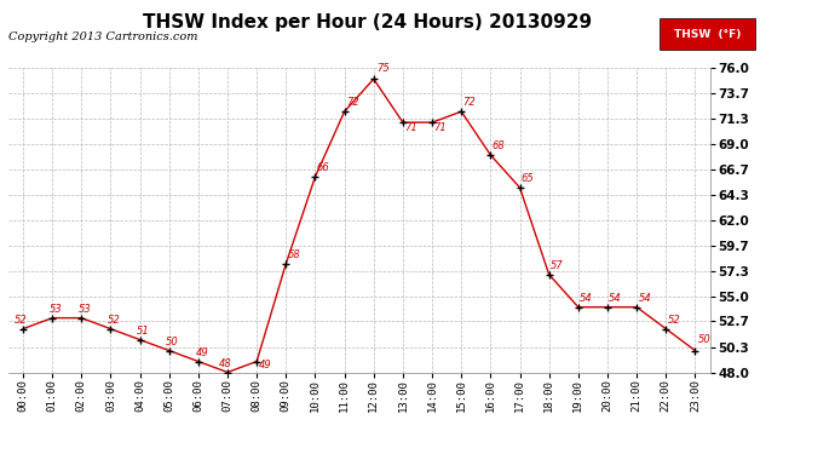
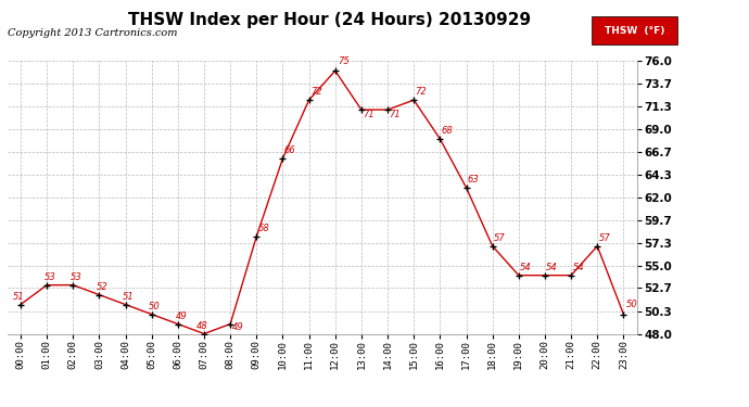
00:00: 52 -> 51
17:00: 65 -> 63
22:00: 52 -> 57
